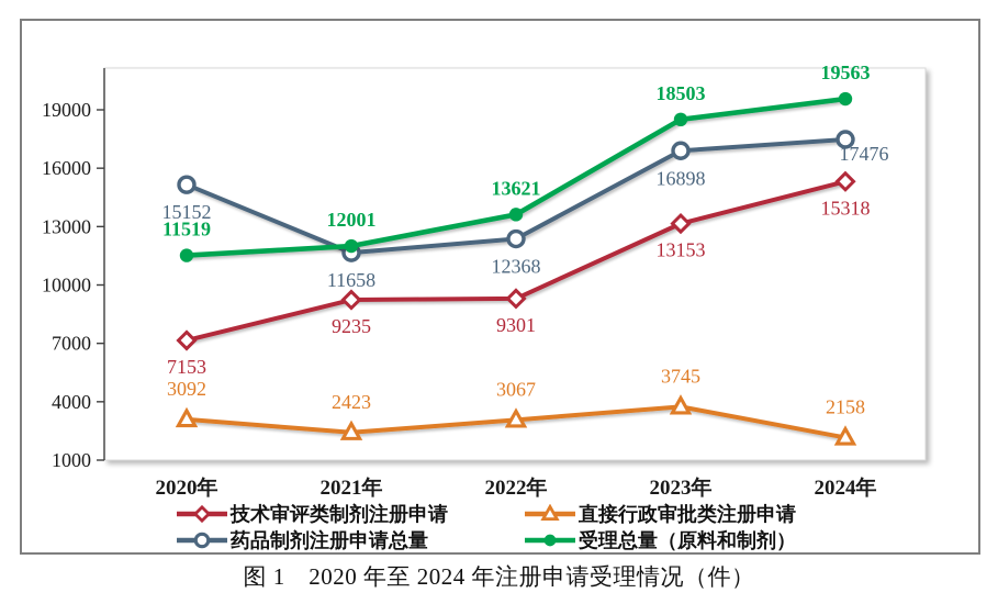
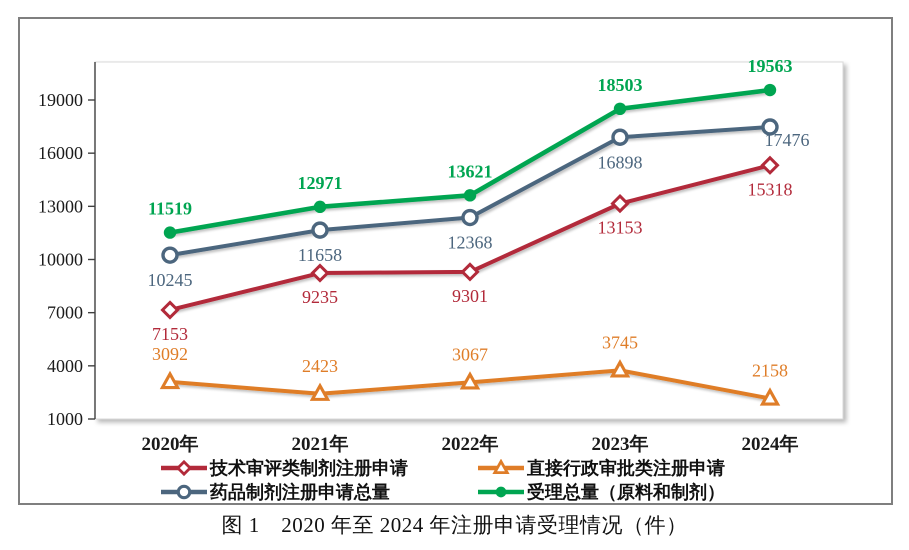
药品制剂注册申请总量/2020年: 15152 -> 10245
受理总量（原料和制剂）/2021年: 12001 -> 12971
